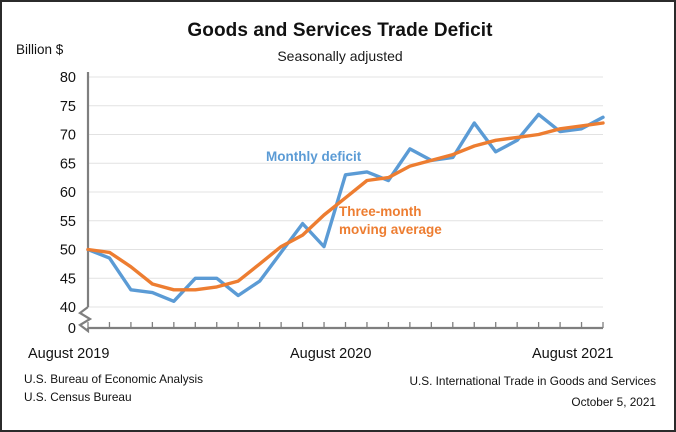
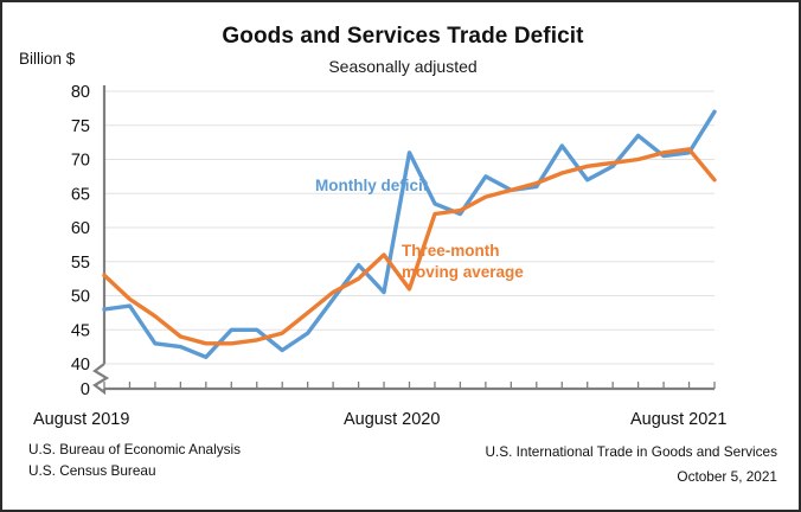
Monthly deficit/August 2019: 50 -> 48
Three-month moving average/August 2019: 50 -> 53
Monthly deficit/August 2020: 63 -> 71
Three-month moving average/August 2020: 59 -> 51
Monthly deficit/August 2021: 73 -> 77
Three-month moving average/August 2021: 72 -> 67
